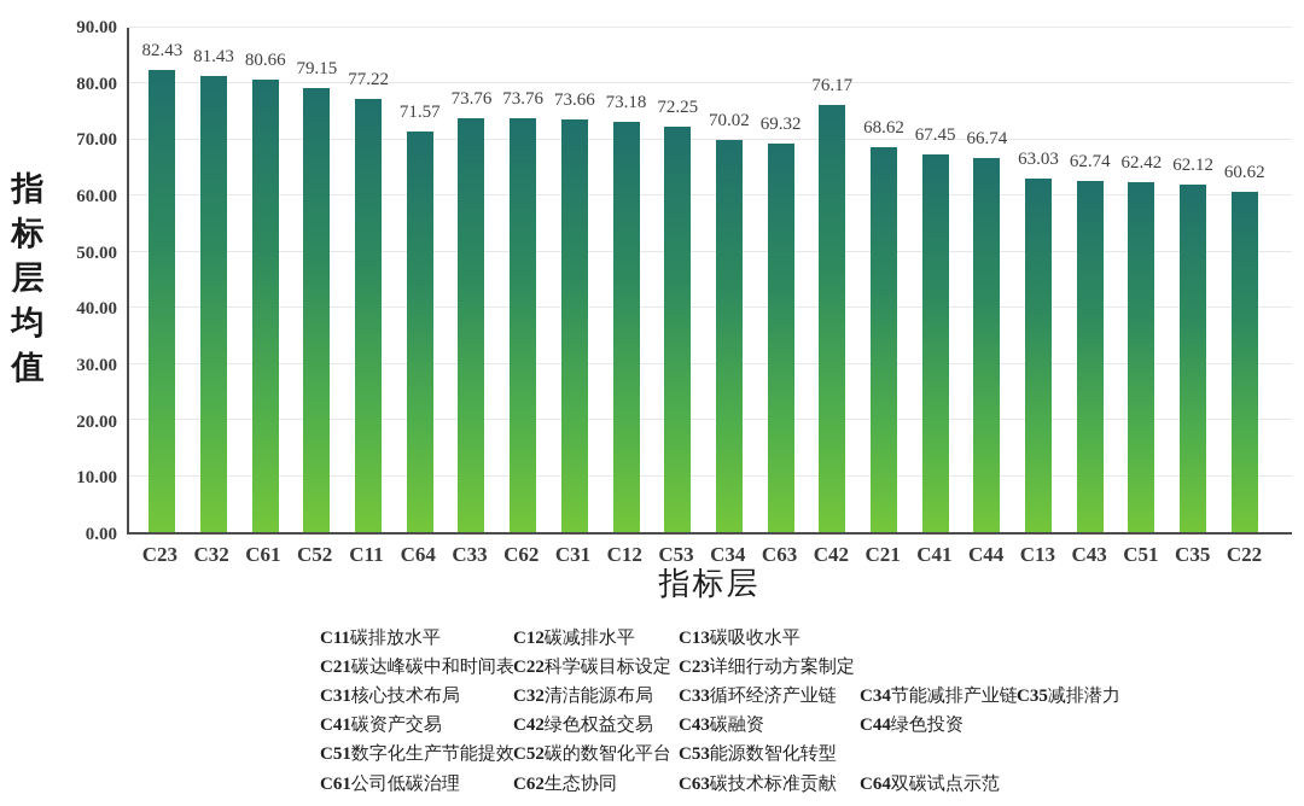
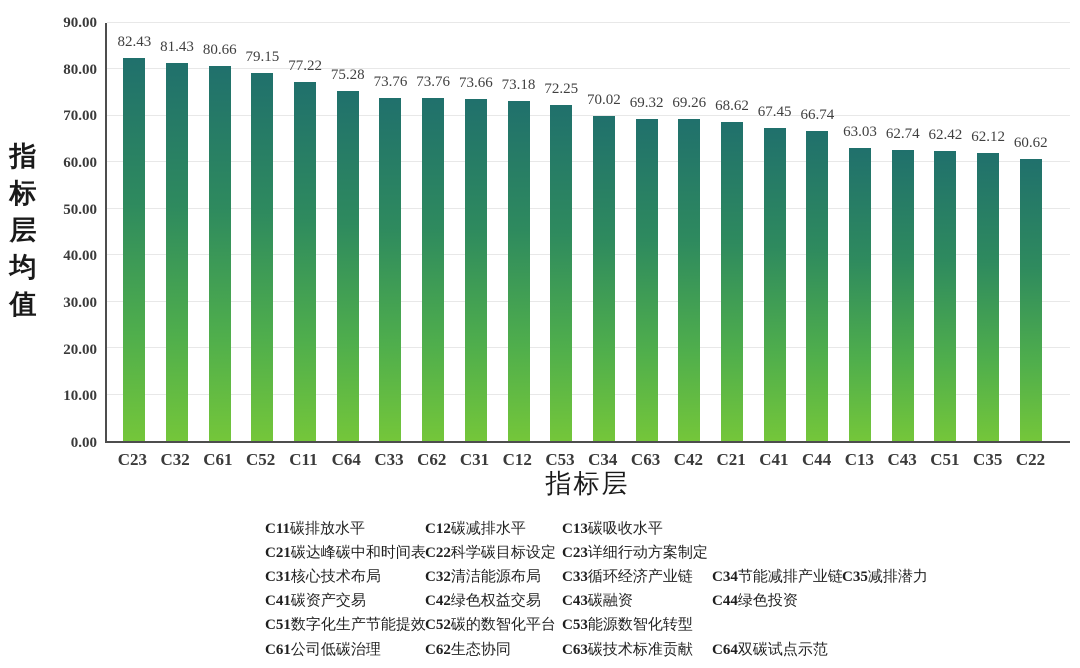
C64: 71.57 -> 75.28
C42: 76.17 -> 69.26
